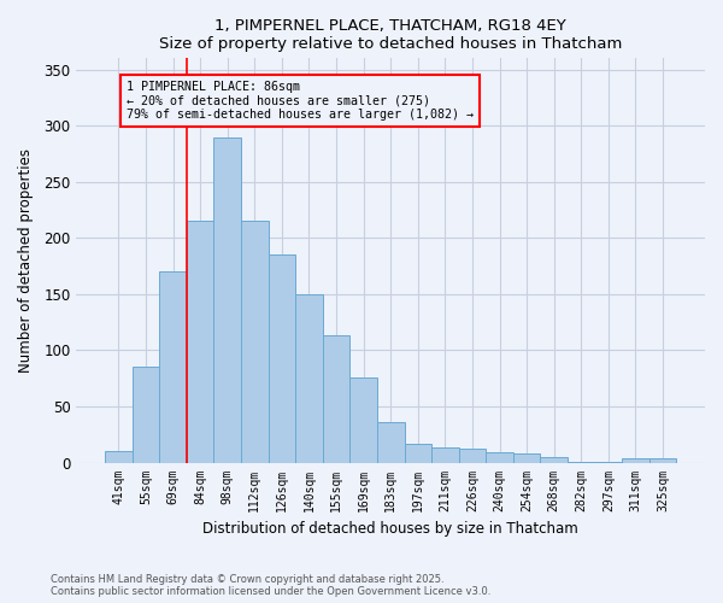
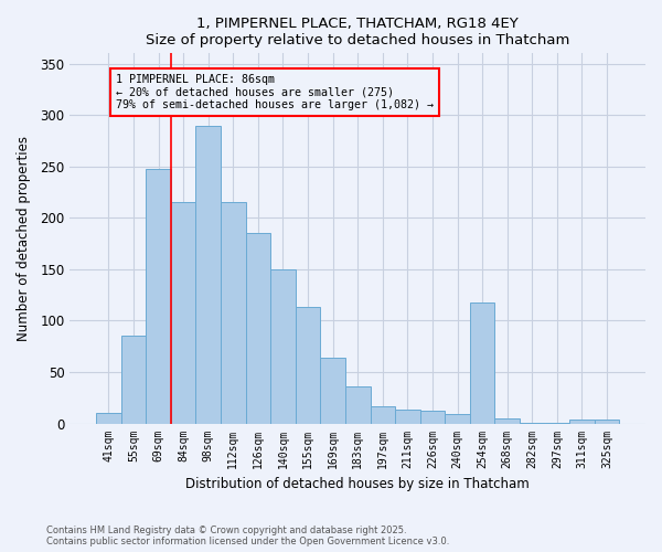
69sqm: 170 -> 248
169sqm: 76 -> 64
254sqm: 8 -> 118
